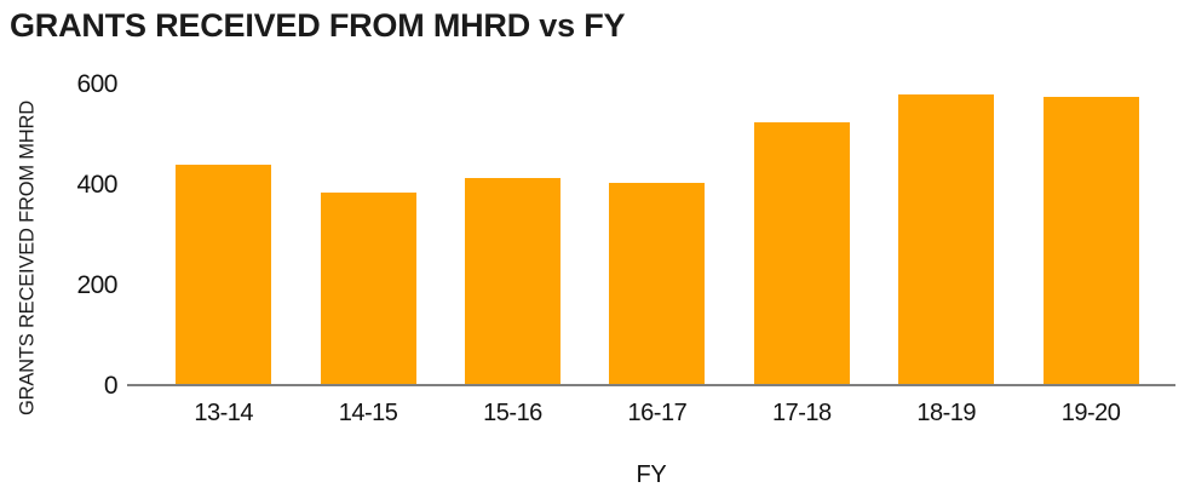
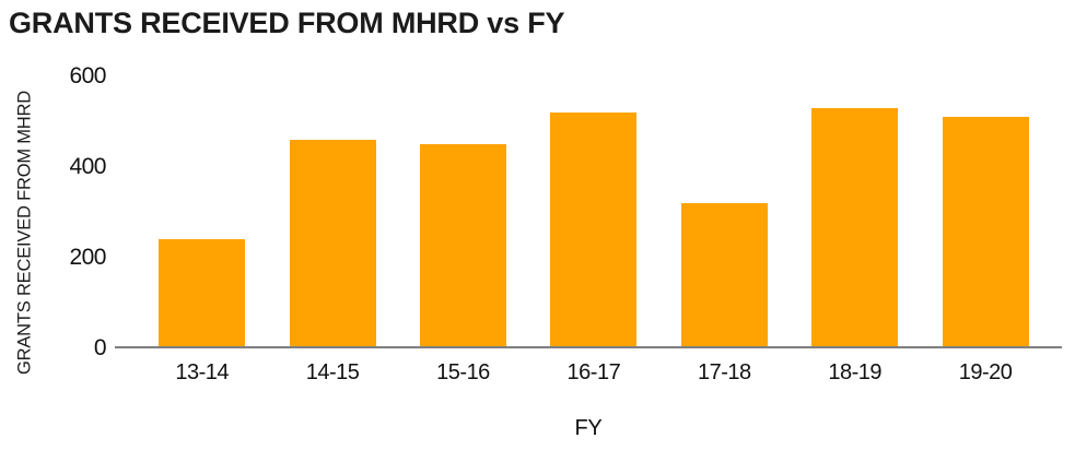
13-14: 440 -> 240
14-15: 380 -> 460
15-16: 420 -> 450
16-17: 400 -> 520
17-18: 520 -> 320
18-19: 580 -> 530
19-20: 580 -> 510
